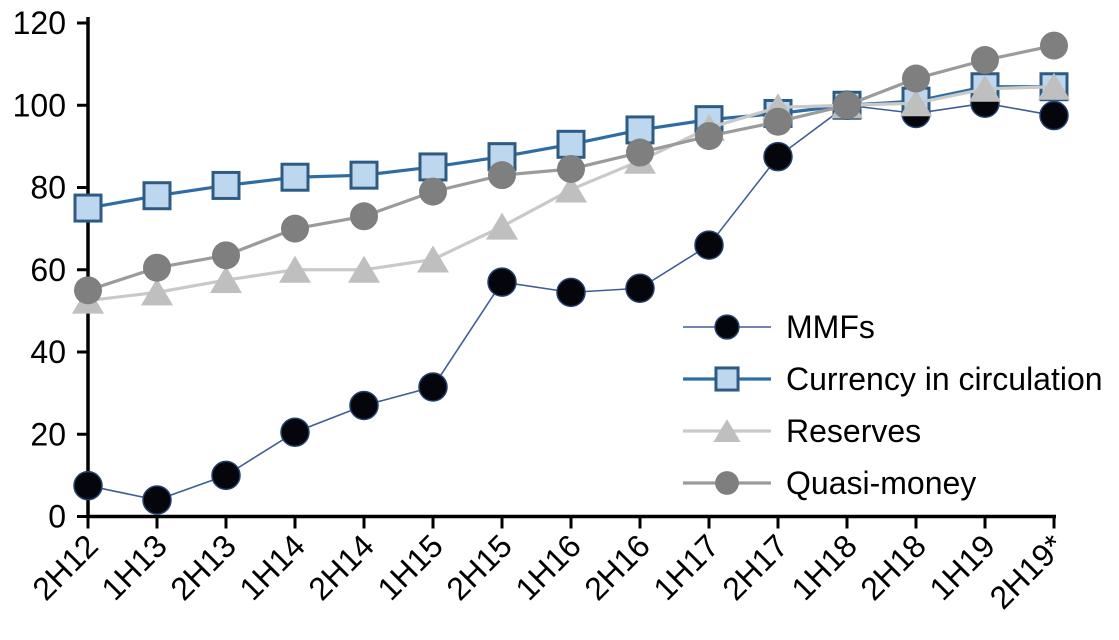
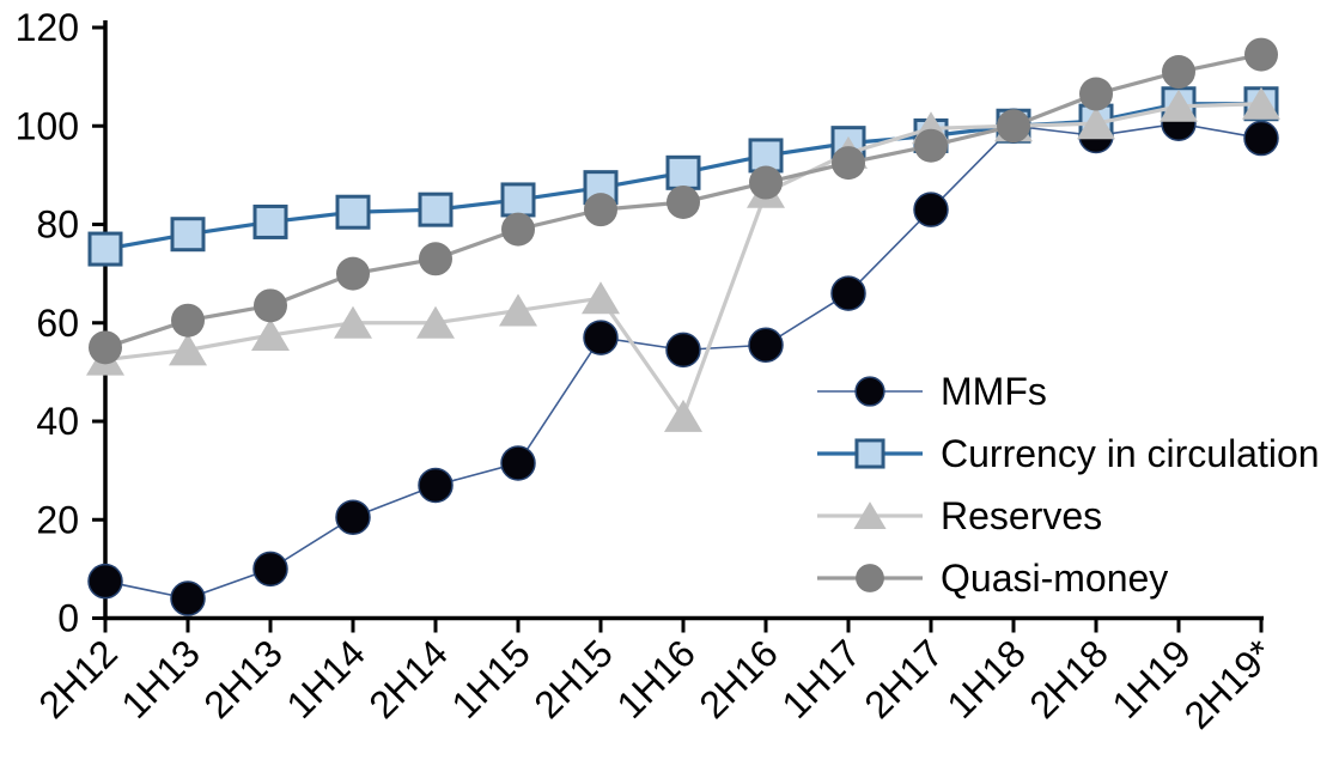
Reserves/2H15: 70 -> 65
Reserves/1H16: 80 -> 41
MMFs/2H17: 88 -> 83
